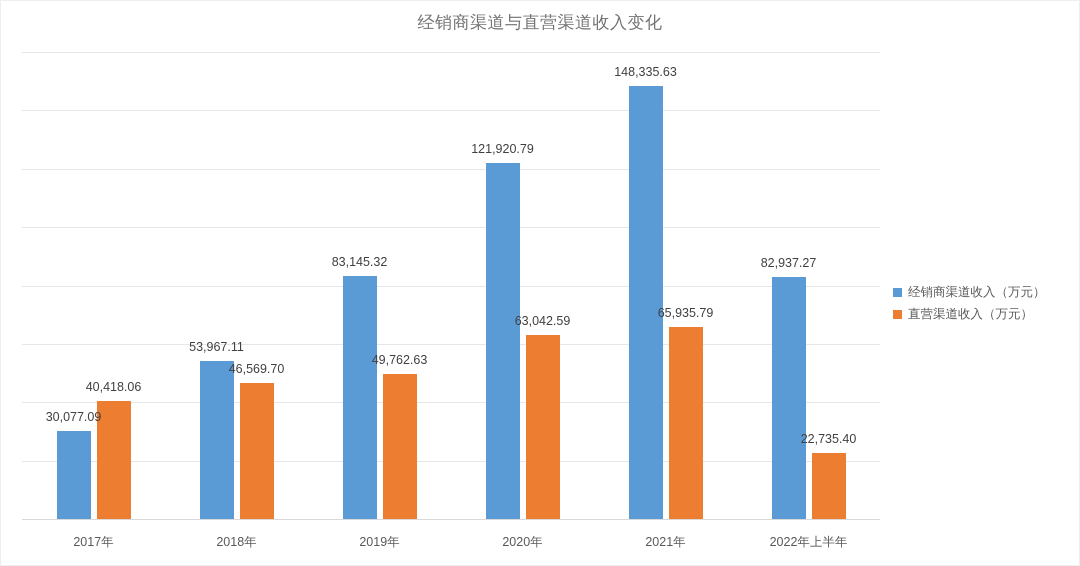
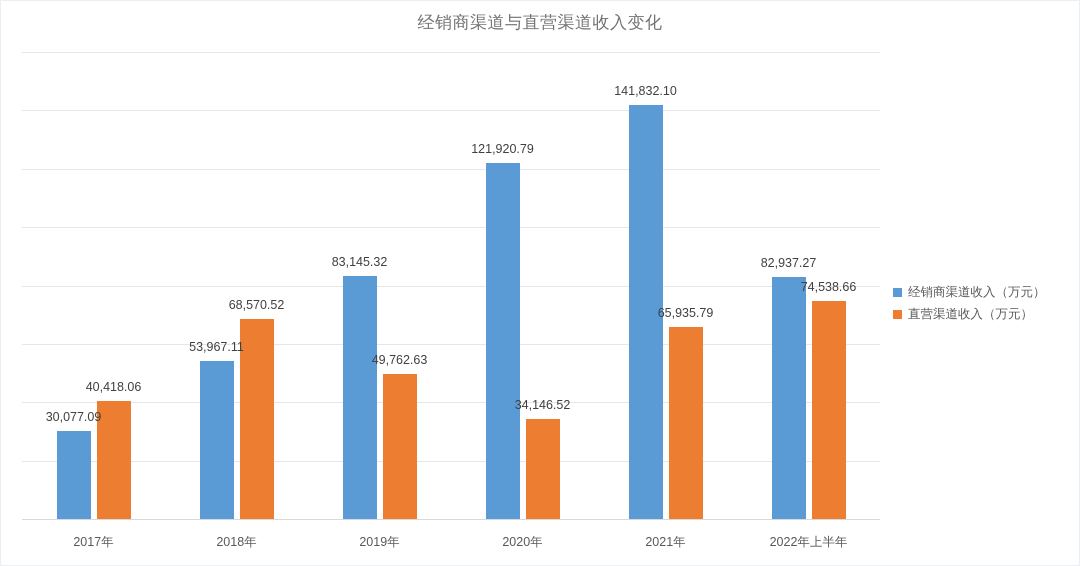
直营渠道收入（万元）/2018年: 46,569.70 -> 68,570.52
直营渠道收入（万元）/2020年: 63,042.59 -> 34,146.52
经销商渠道收入（万元）/2021年: 148,335.63 -> 141,832.10
直营渠道收入（万元）/2022年上半年: 22,735.40 -> 74,538.66
